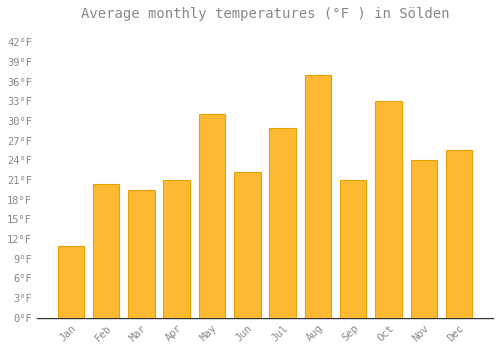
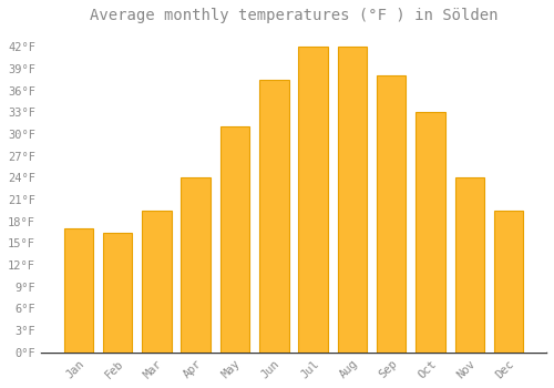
Jan: 11.0°F -> 17.0°F
Feb: 20.4°F -> 16.5°F
Apr: 21.0°F -> 24.0°F
Jun: 22.2°F -> 37.5°F
Jul: 29.0°F -> 42.0°F
Aug: 37.0°F -> 42.0°F
Sep: 21.0°F -> 38.0°F
Dec: 25.6°F -> 19.5°F
